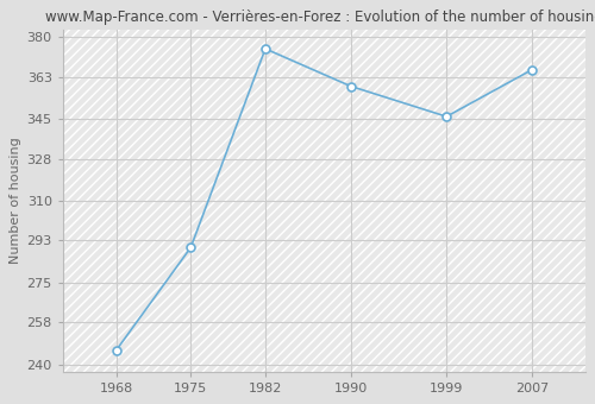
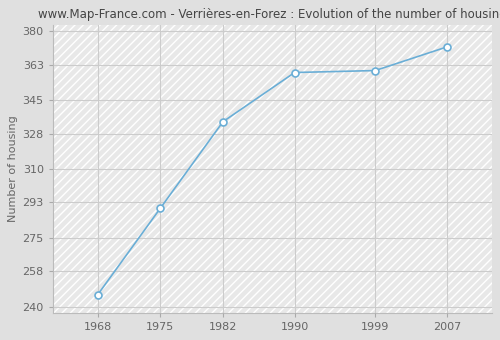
1982: 375 -> 334
1999: 346 -> 360
2007: 366 -> 372
